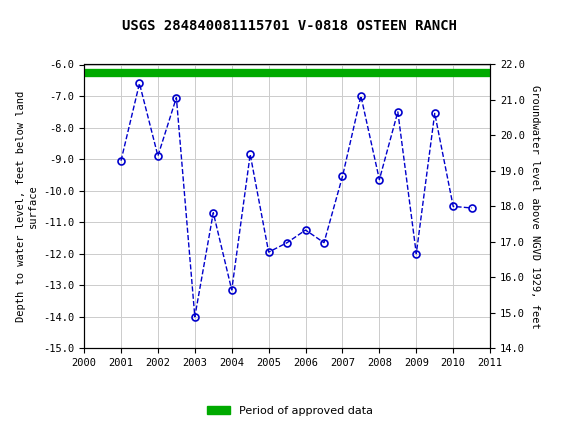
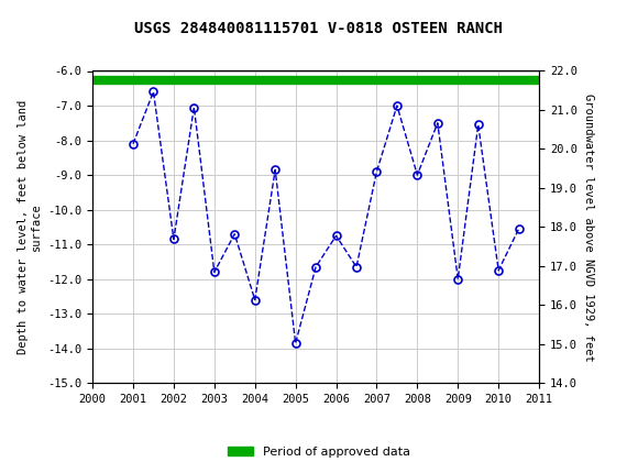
2001: -9.05 -> -8.10
2002: -8.90 -> -10.85
2003: -14.00 -> -11.80
2004: -13.15 -> -12.60
2005: -11.95 -> -13.85
2006: -11.25 -> -10.75
2007: -9.55 -> -8.90
2008: -9.65 -> -9.00
2010: -10.50 -> -11.75
